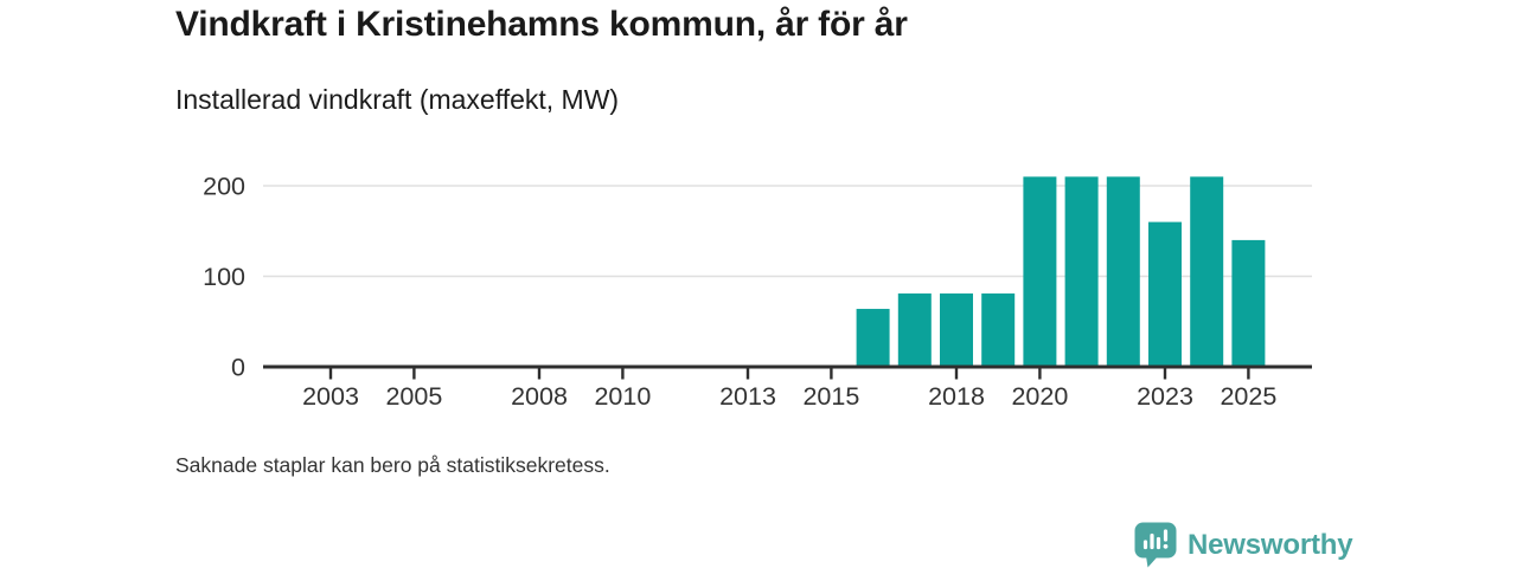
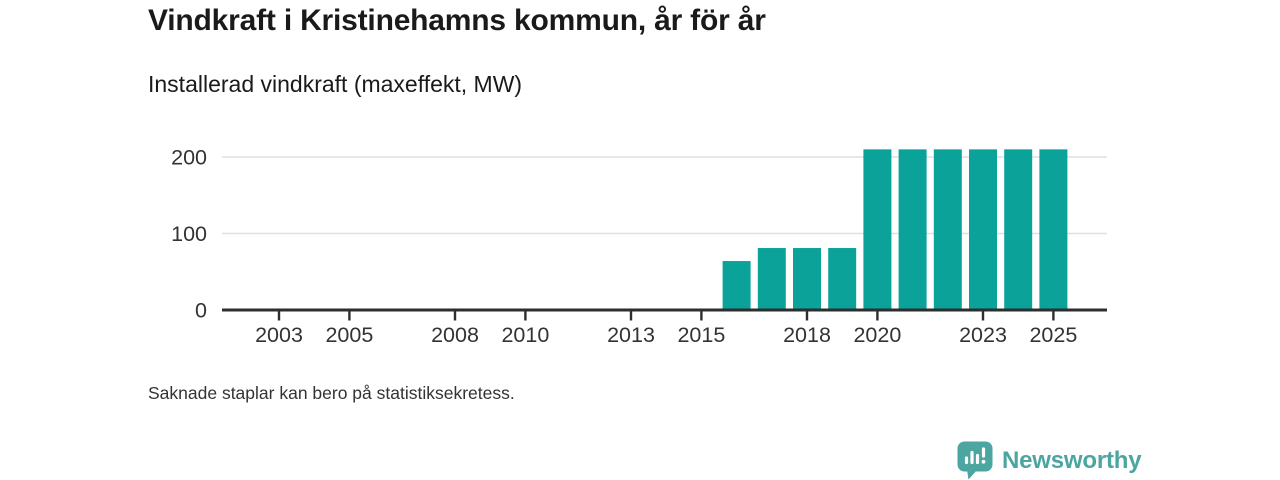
2023: 160 -> 210
2025: 140 -> 210
